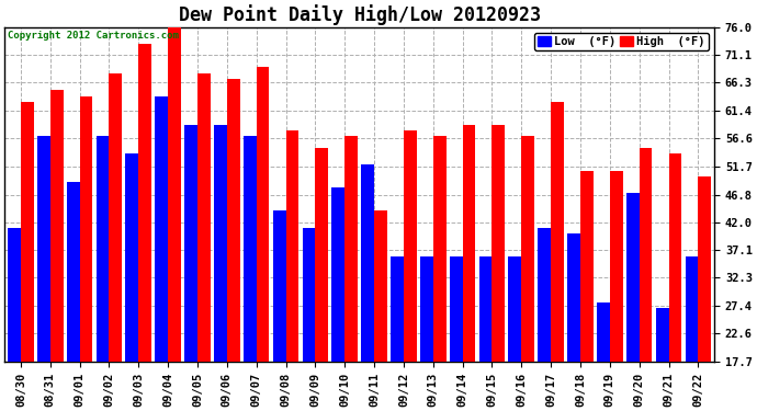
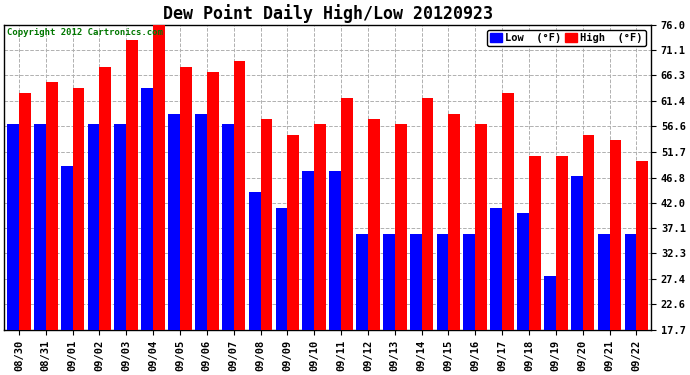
Low (°F)/08/30: 41 -> 57
Low (°F)/09/03: 54 -> 57
Low (°F)/09/11: 52 -> 48
High (°F)/09/11: 44 -> 62
High (°F)/09/14: 59 -> 62
Low (°F)/09/21: 27 -> 36
